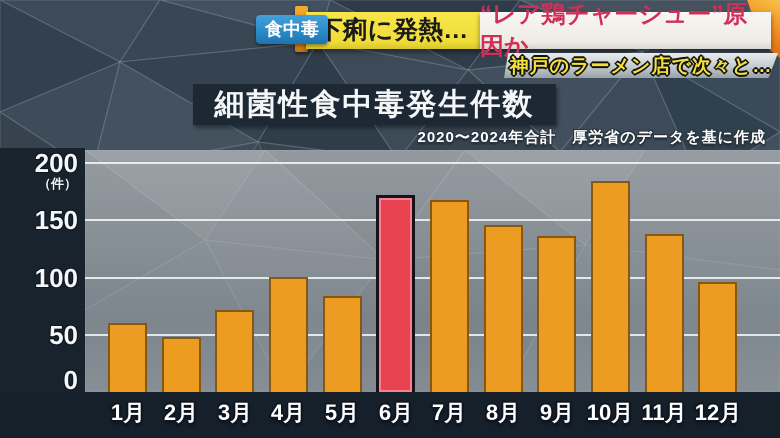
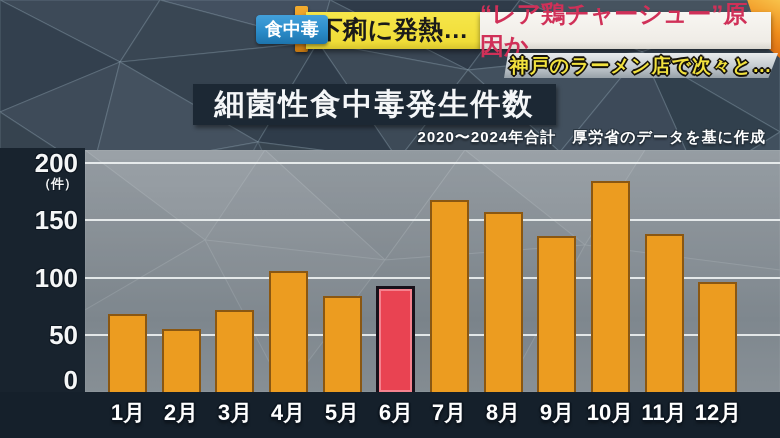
1月: 60 -> 68
2月: 48 -> 55
4月: 100 -> 106
6月: 172 -> 93
8月: 146 -> 157
